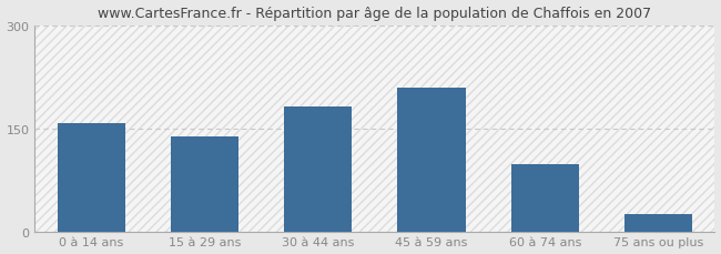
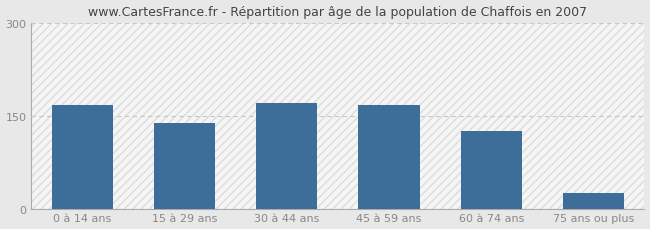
0 à 14 ans: 158 -> 168
30 à 44 ans: 182 -> 171
45 à 59 ans: 210 -> 167
60 à 74 ans: 98 -> 126
